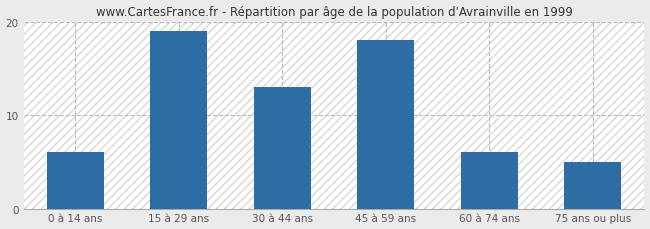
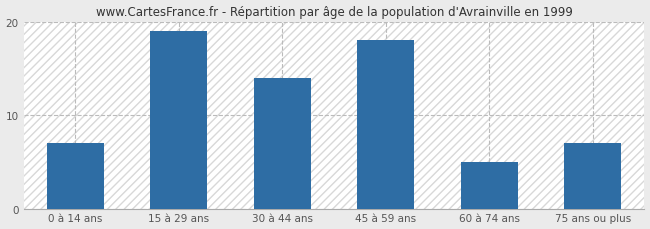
0 à 14 ans: 6 -> 7
30 à 44 ans: 13 -> 14
60 à 74 ans: 6 -> 5
75 ans ou plus: 5 -> 7
